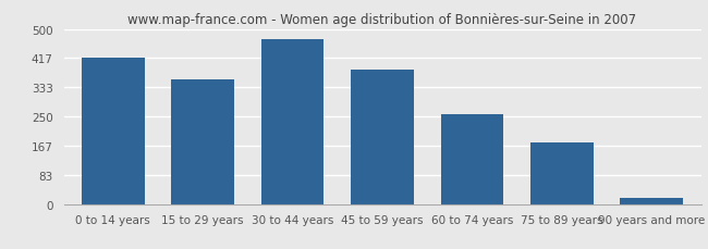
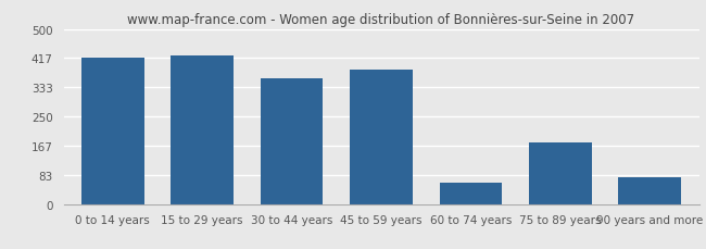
15 to 29 years: 355 -> 425
30 to 44 years: 470 -> 360
60 to 74 years: 258 -> 60
90 years and more: 18 -> 75
